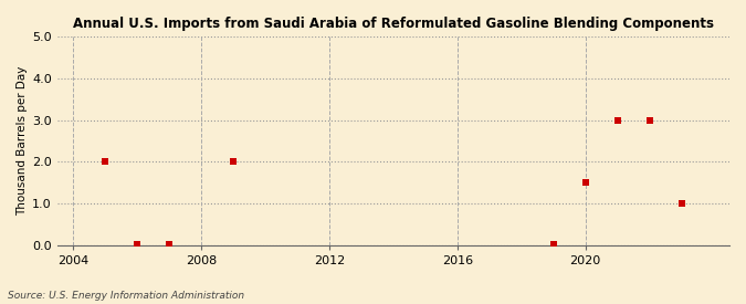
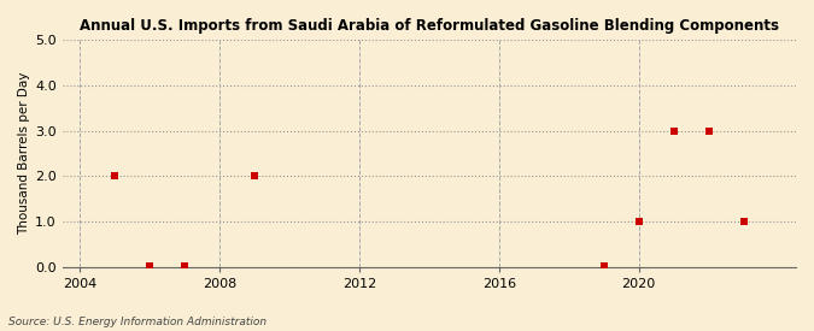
2020: 1.50 -> 1.00
